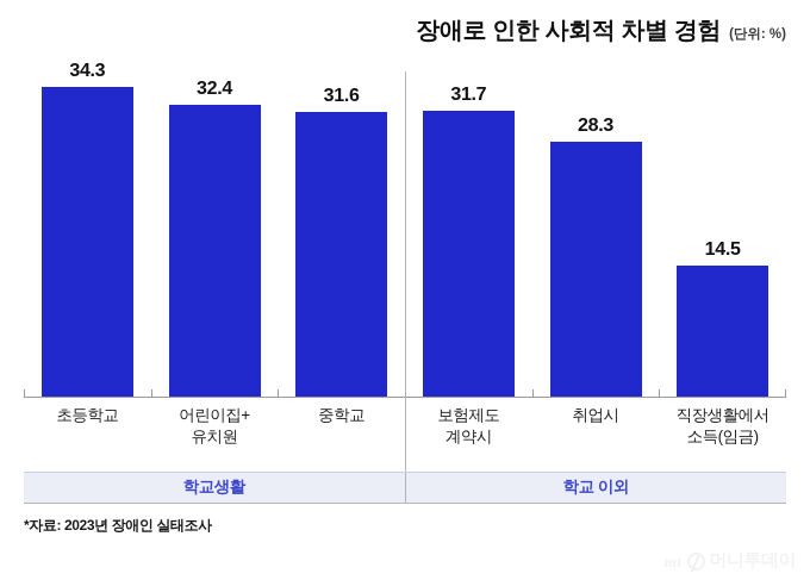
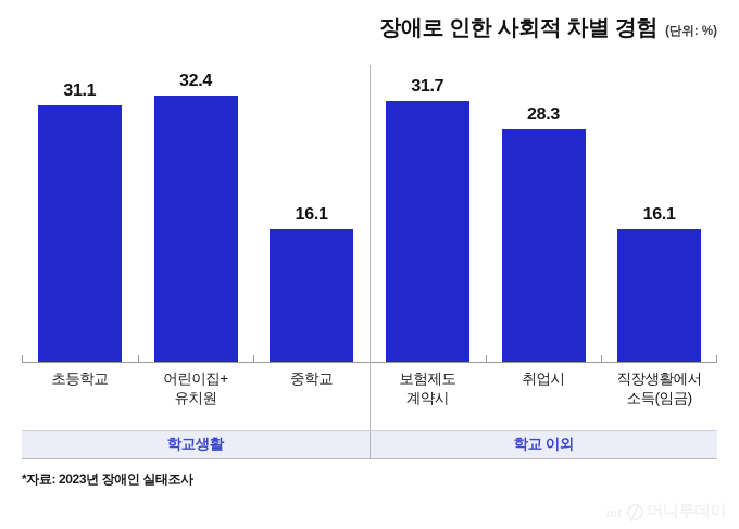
초등학교: 34.3 -> 31.1
중학교: 31.6 -> 16.1
직장생활에서 소득(임금): 14.5 -> 16.1
